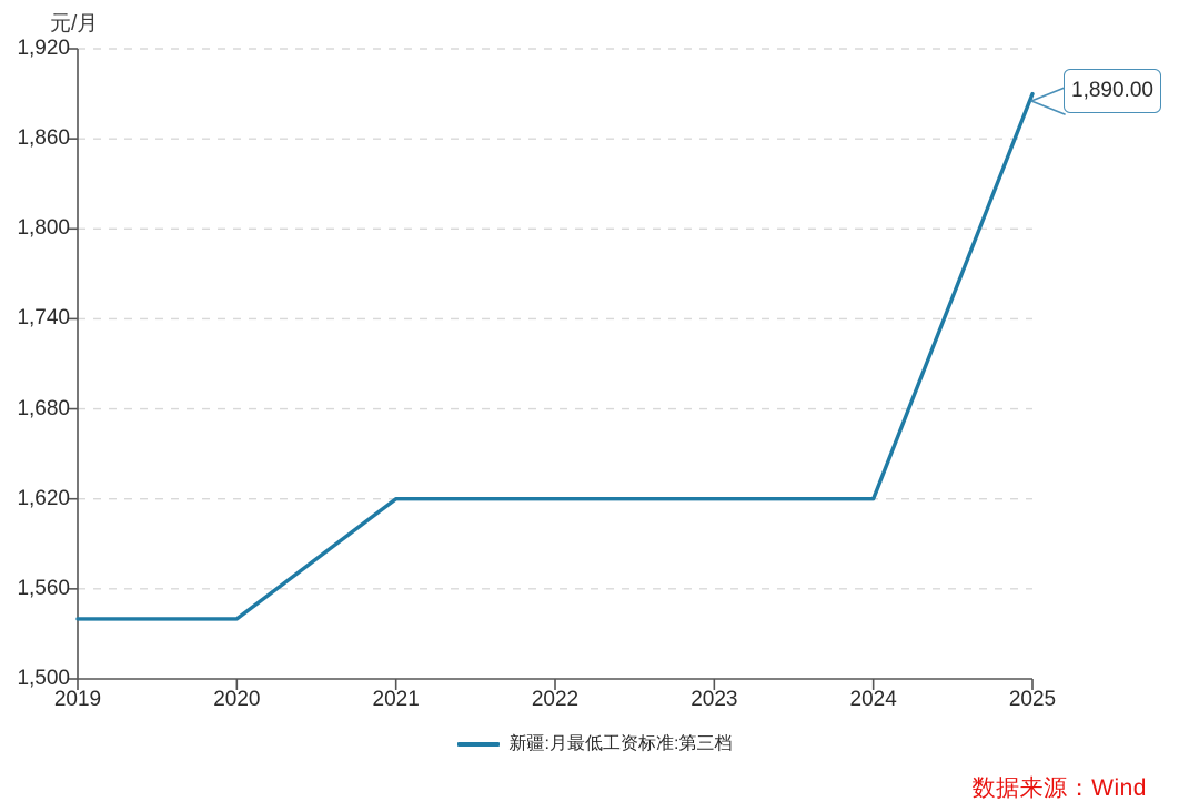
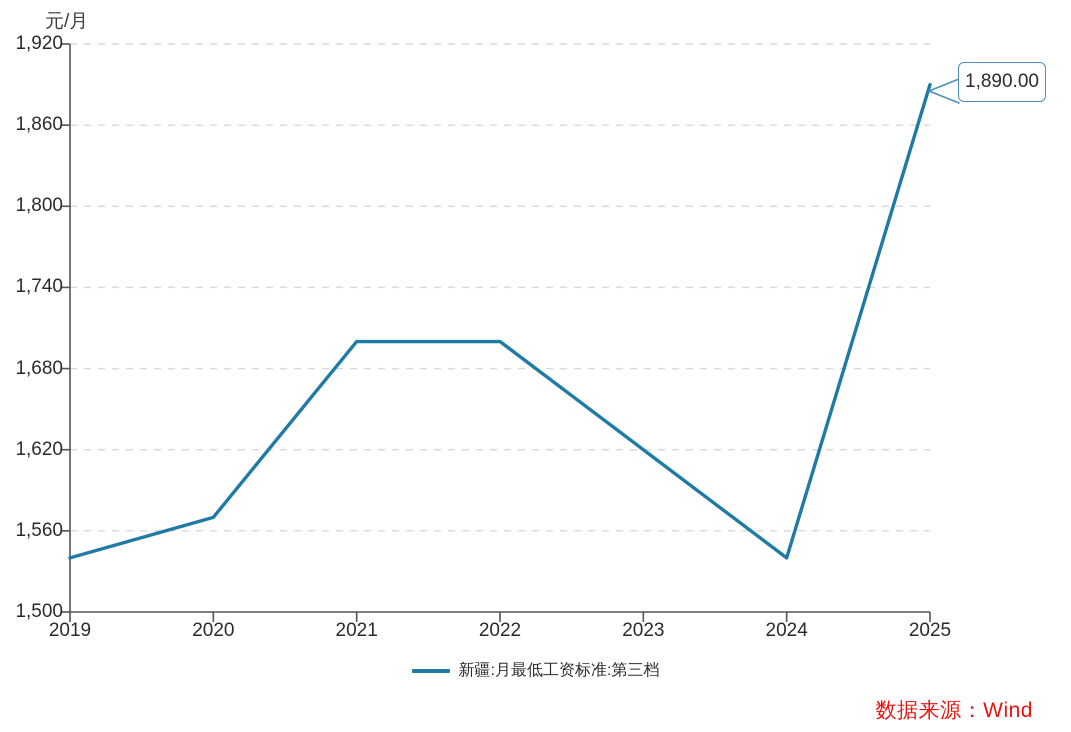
2020: 1540 -> 1570
2021: 1620 -> 1700
2022: 1620 -> 1700
2024: 1620 -> 1540
